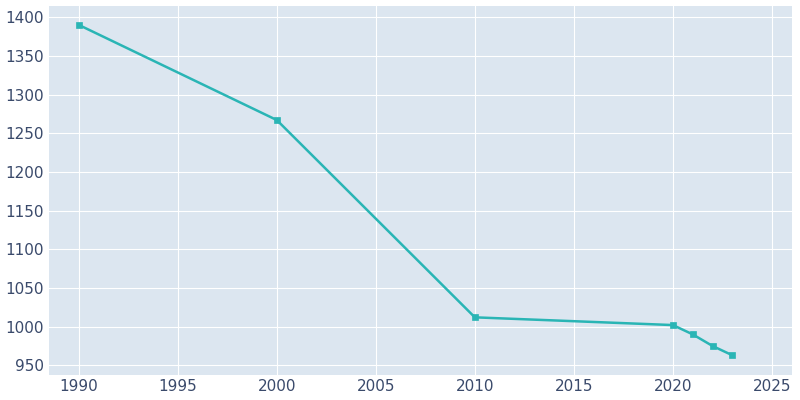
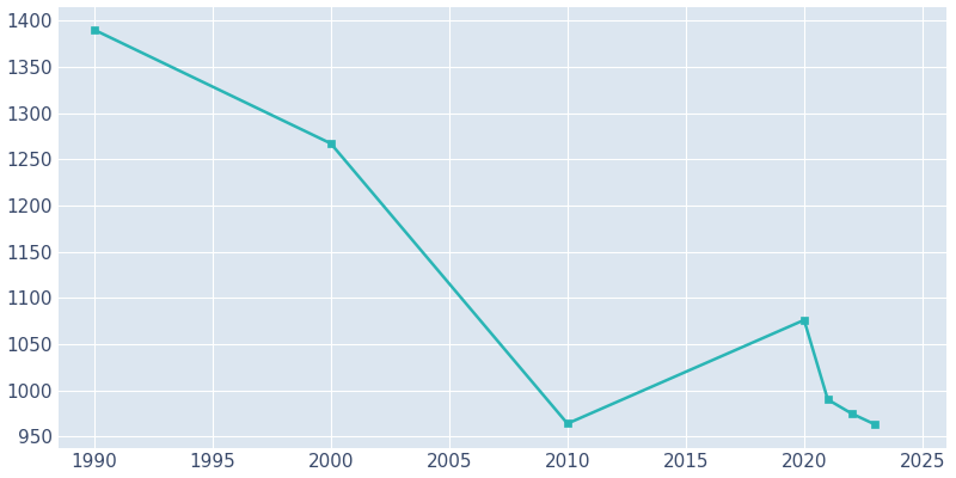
2010: 1012 -> 964
2020: 1002 -> 1076
